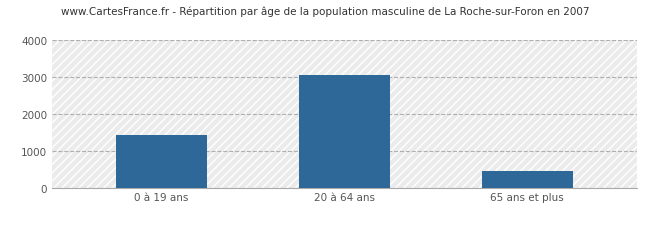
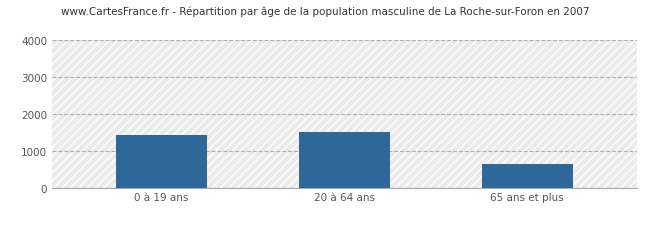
20 à 64 ans: 3070 -> 1500
65 ans et plus: 450 -> 650
